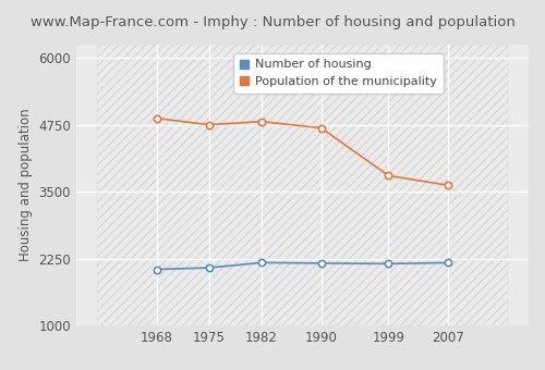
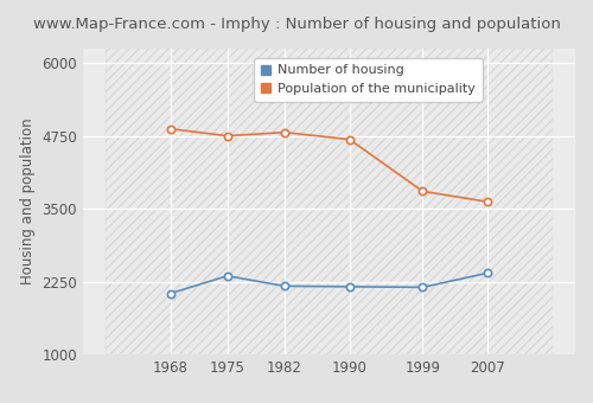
Number of housing/1975: 2080 -> 2350
Number of housing/2007: 2180 -> 2400
